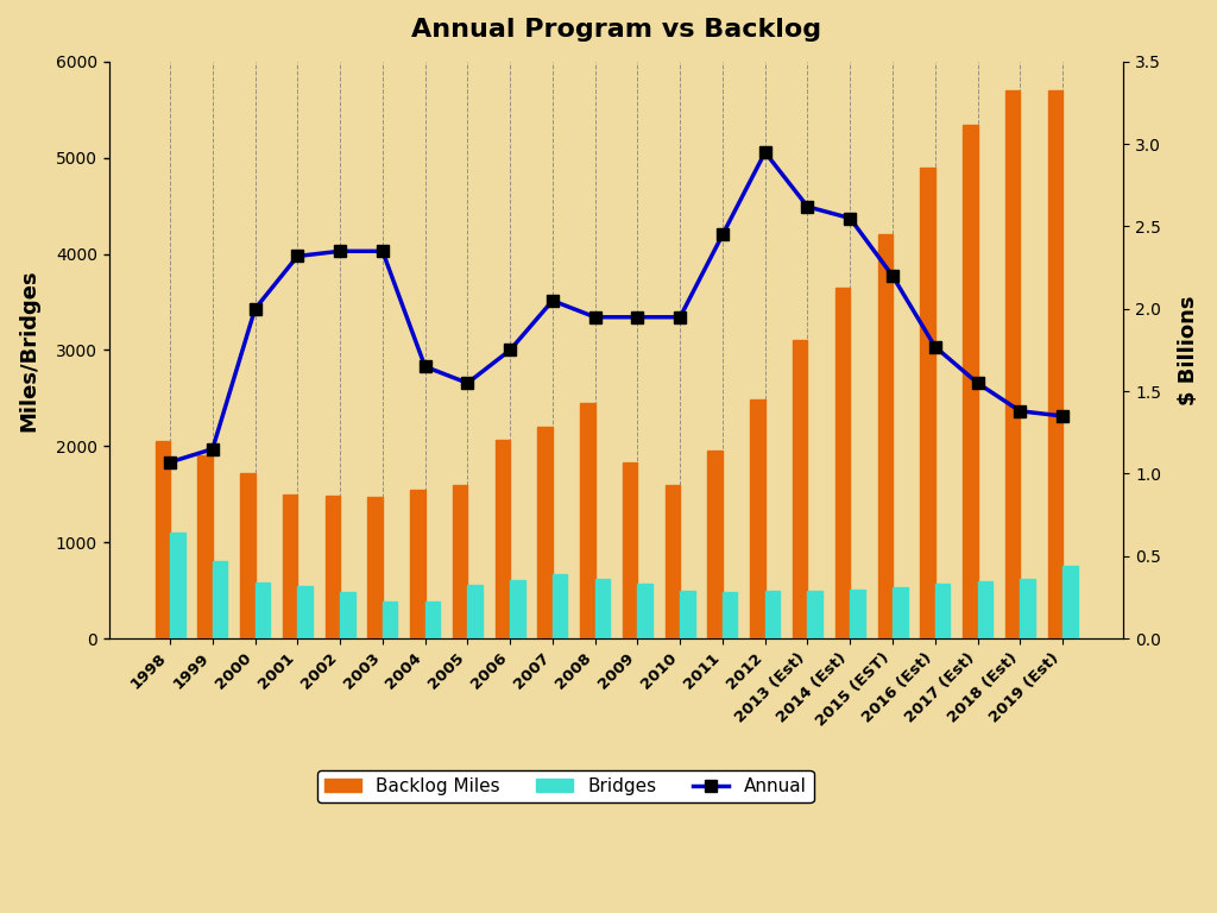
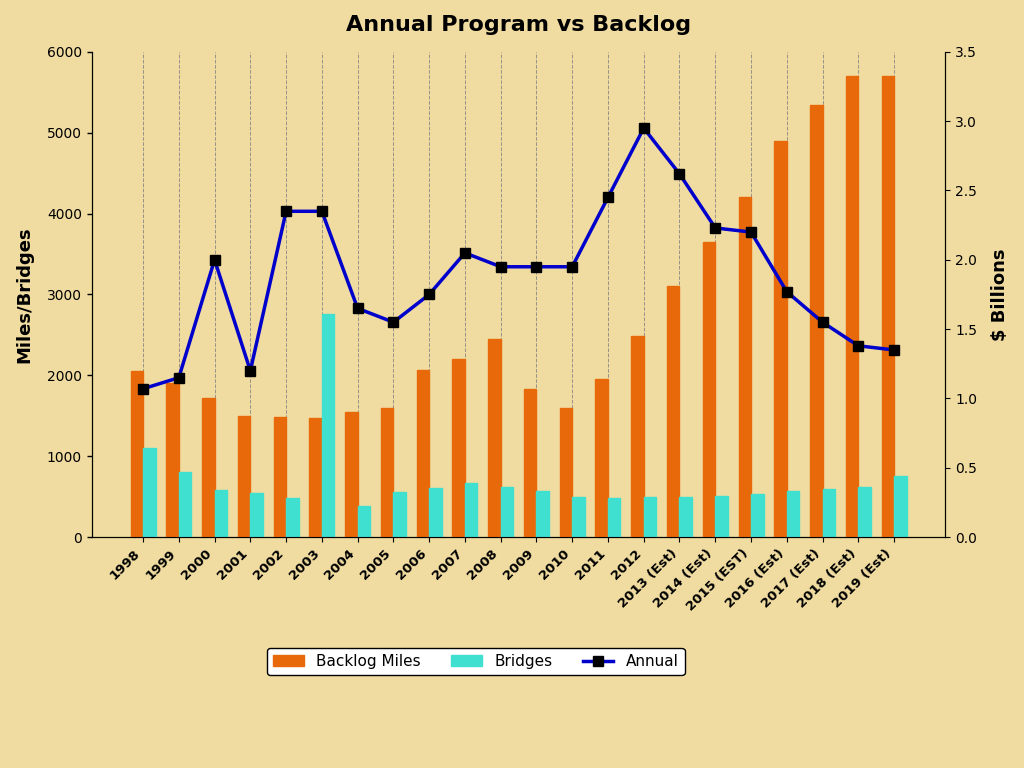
Annual/2001: 2.32 -> 1.20
Bridges/2003: 380 -> 2760
Annual/2014 (Est): 2.55 -> 2.23
